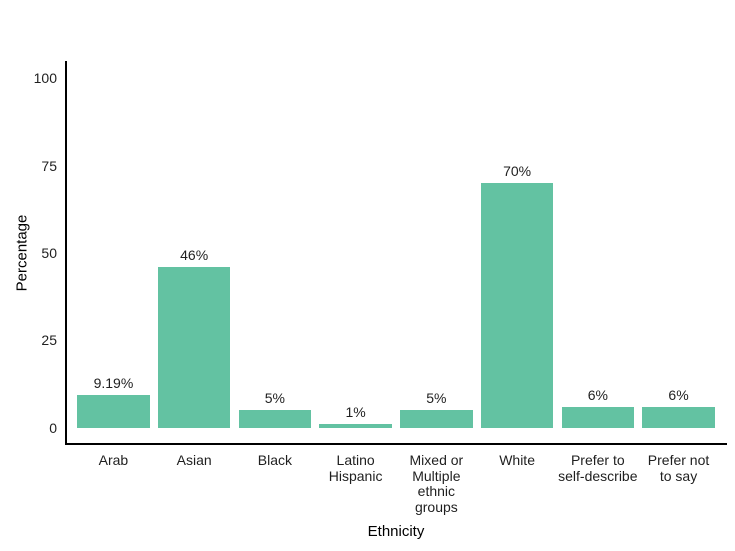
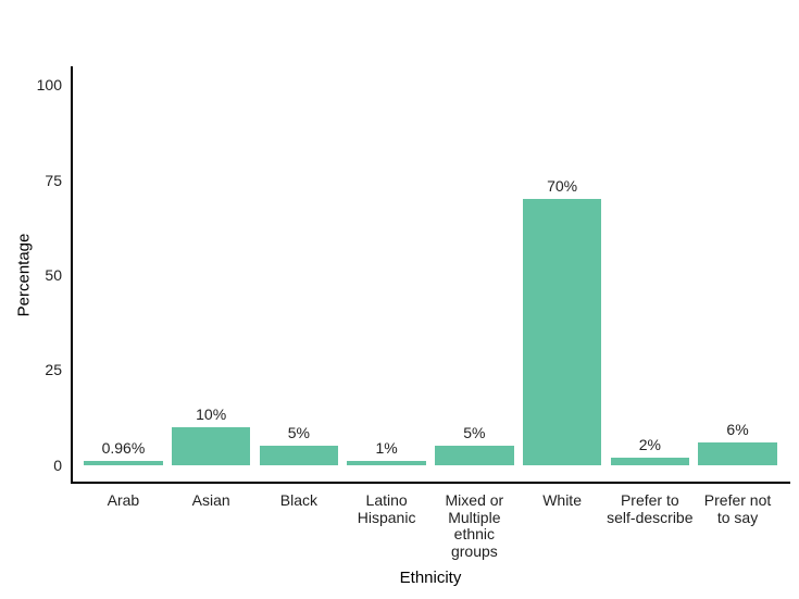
Arab: 9.19% -> 0.96%
Asian: 46% -> 10%
Prefer to self-describe: 6% -> 2%
